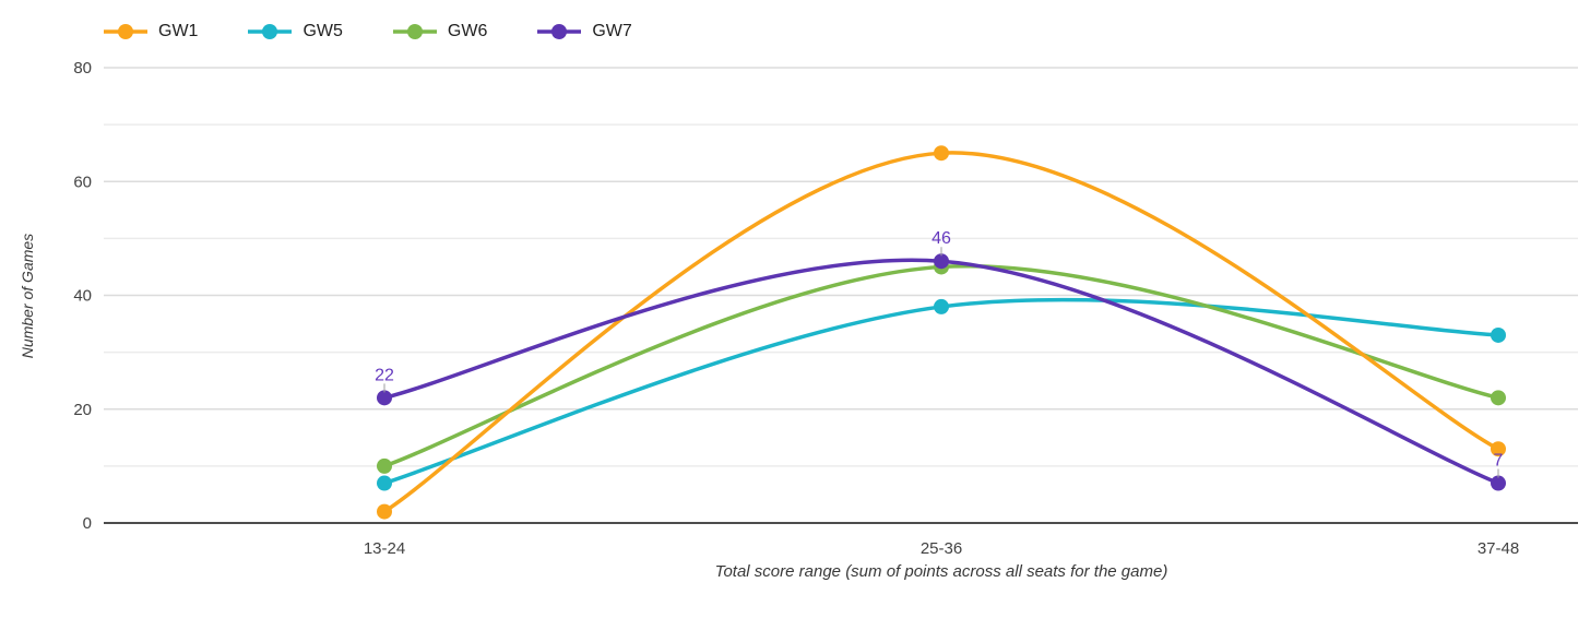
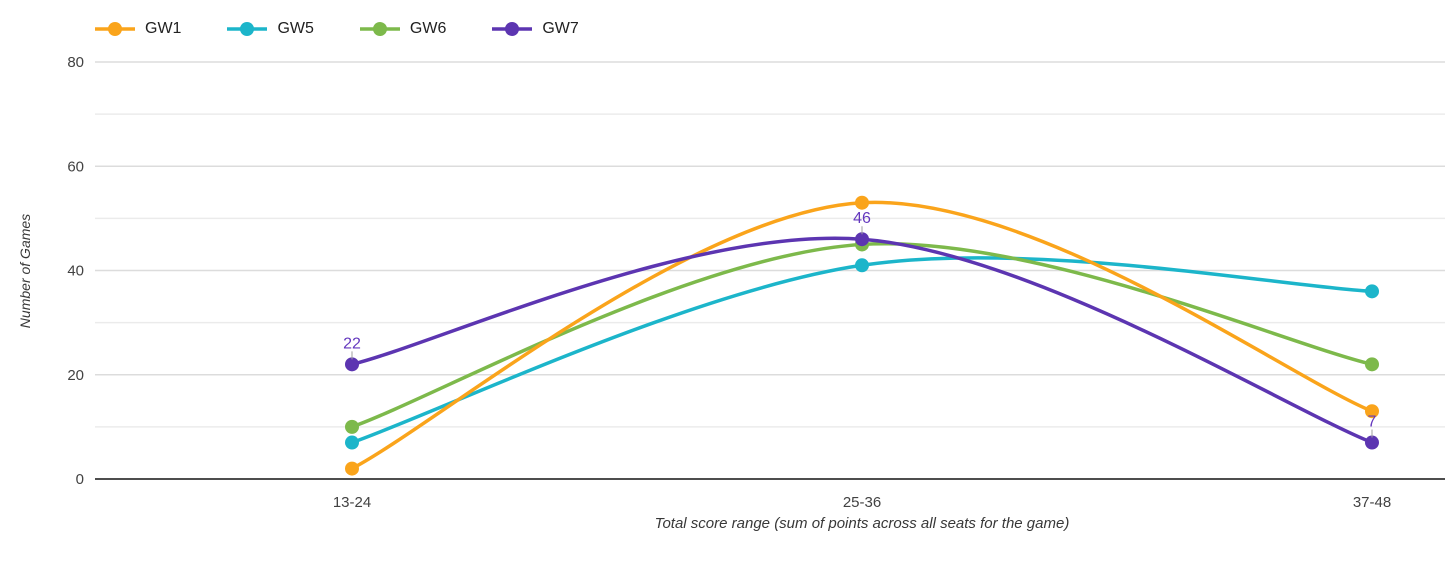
GW1/25-36: 65 -> 53
GW5/25-36: 38 -> 41
GW5/37-48: 33 -> 36
